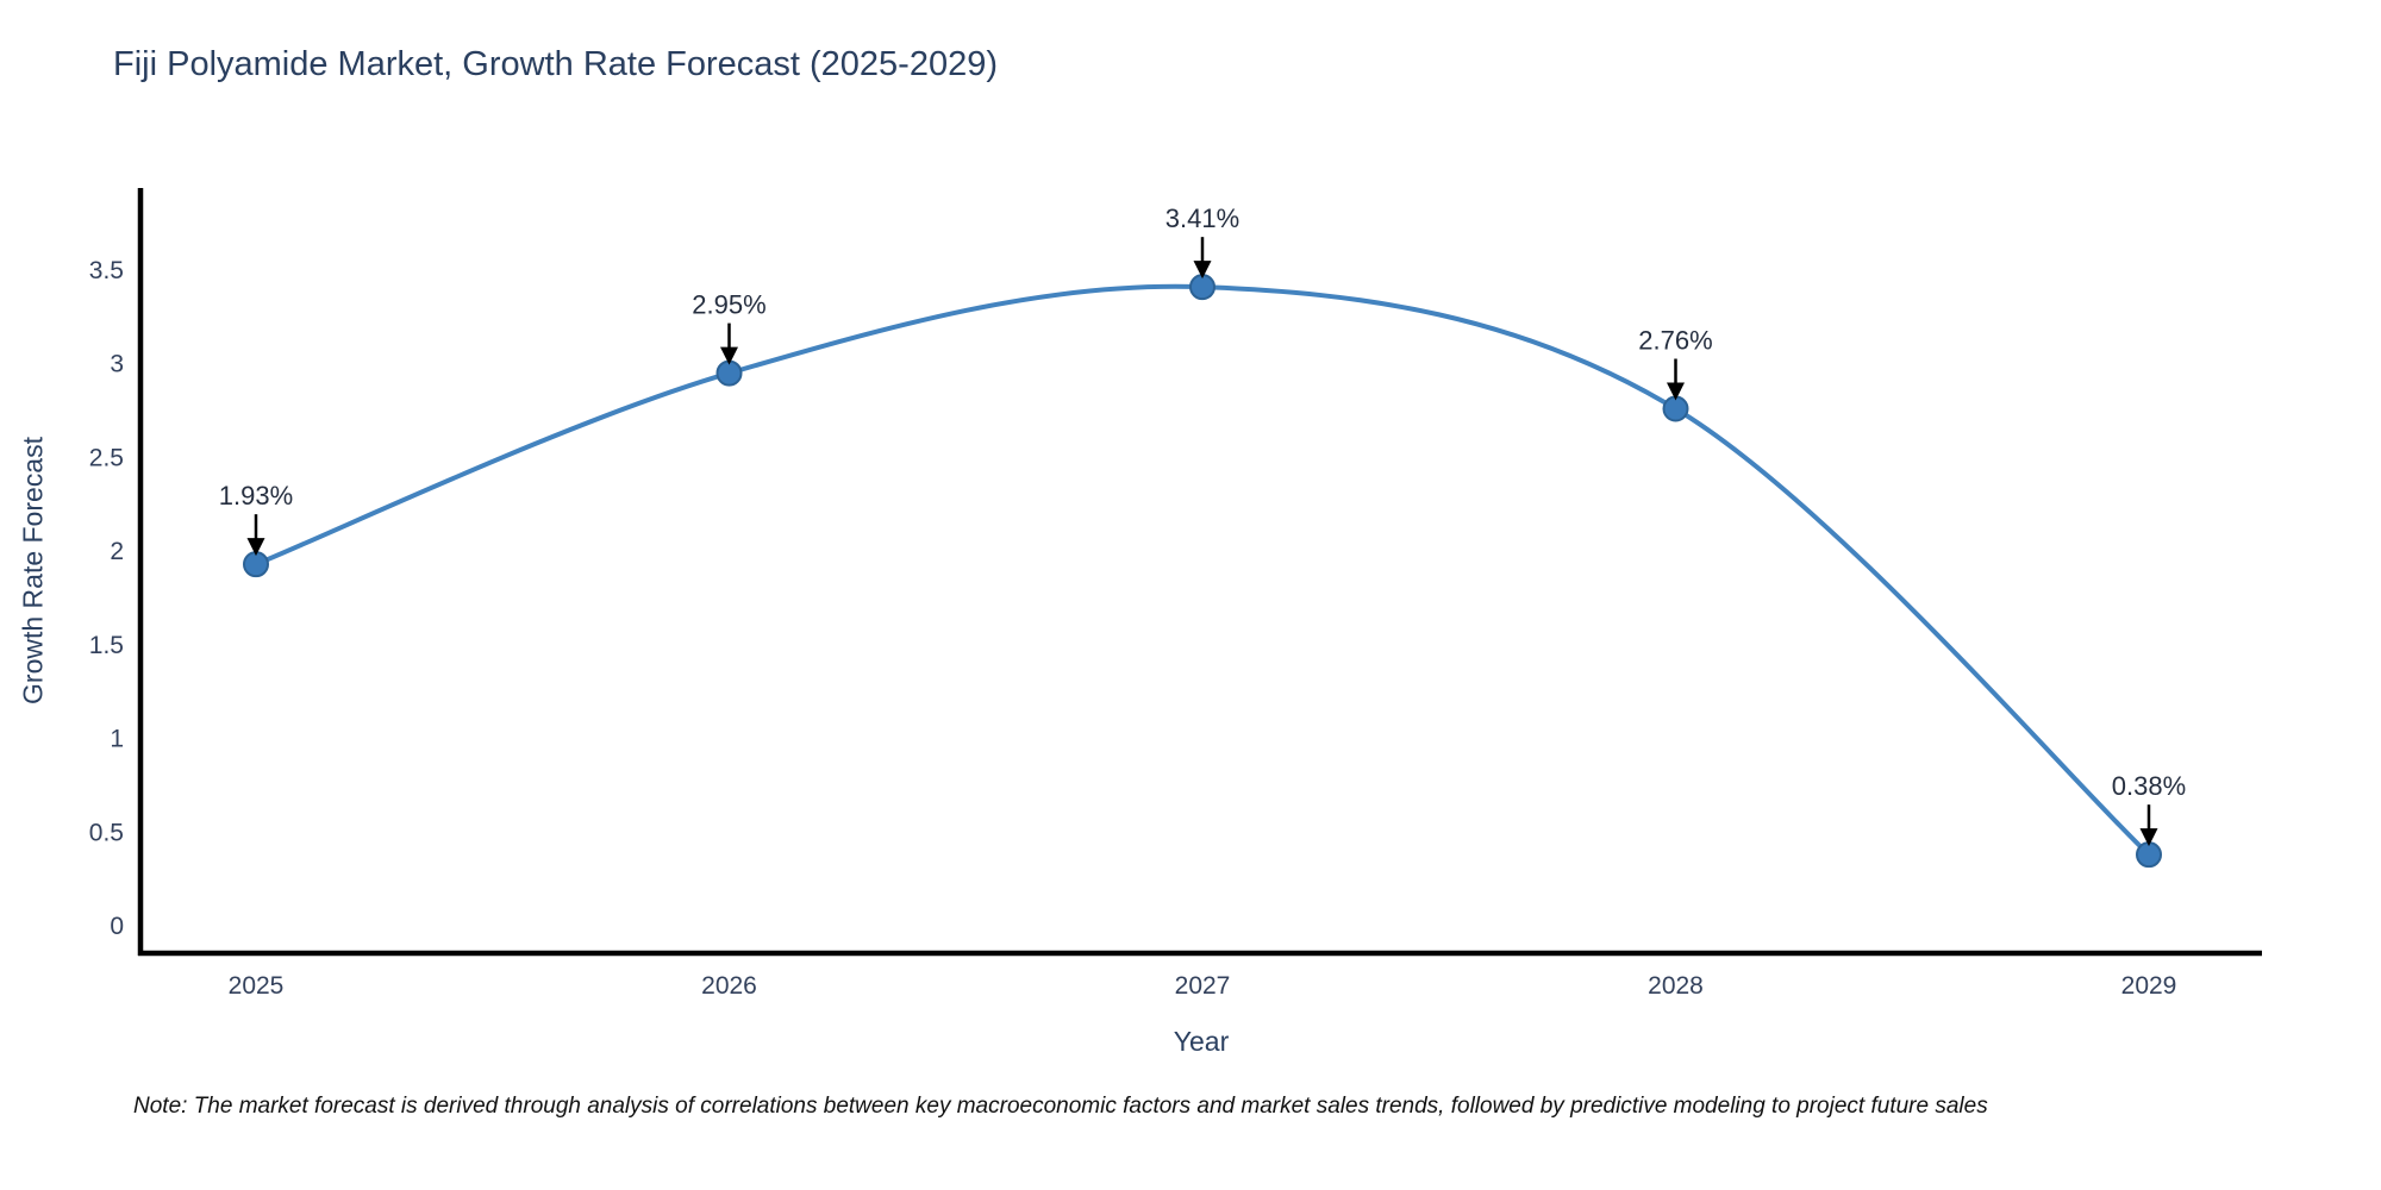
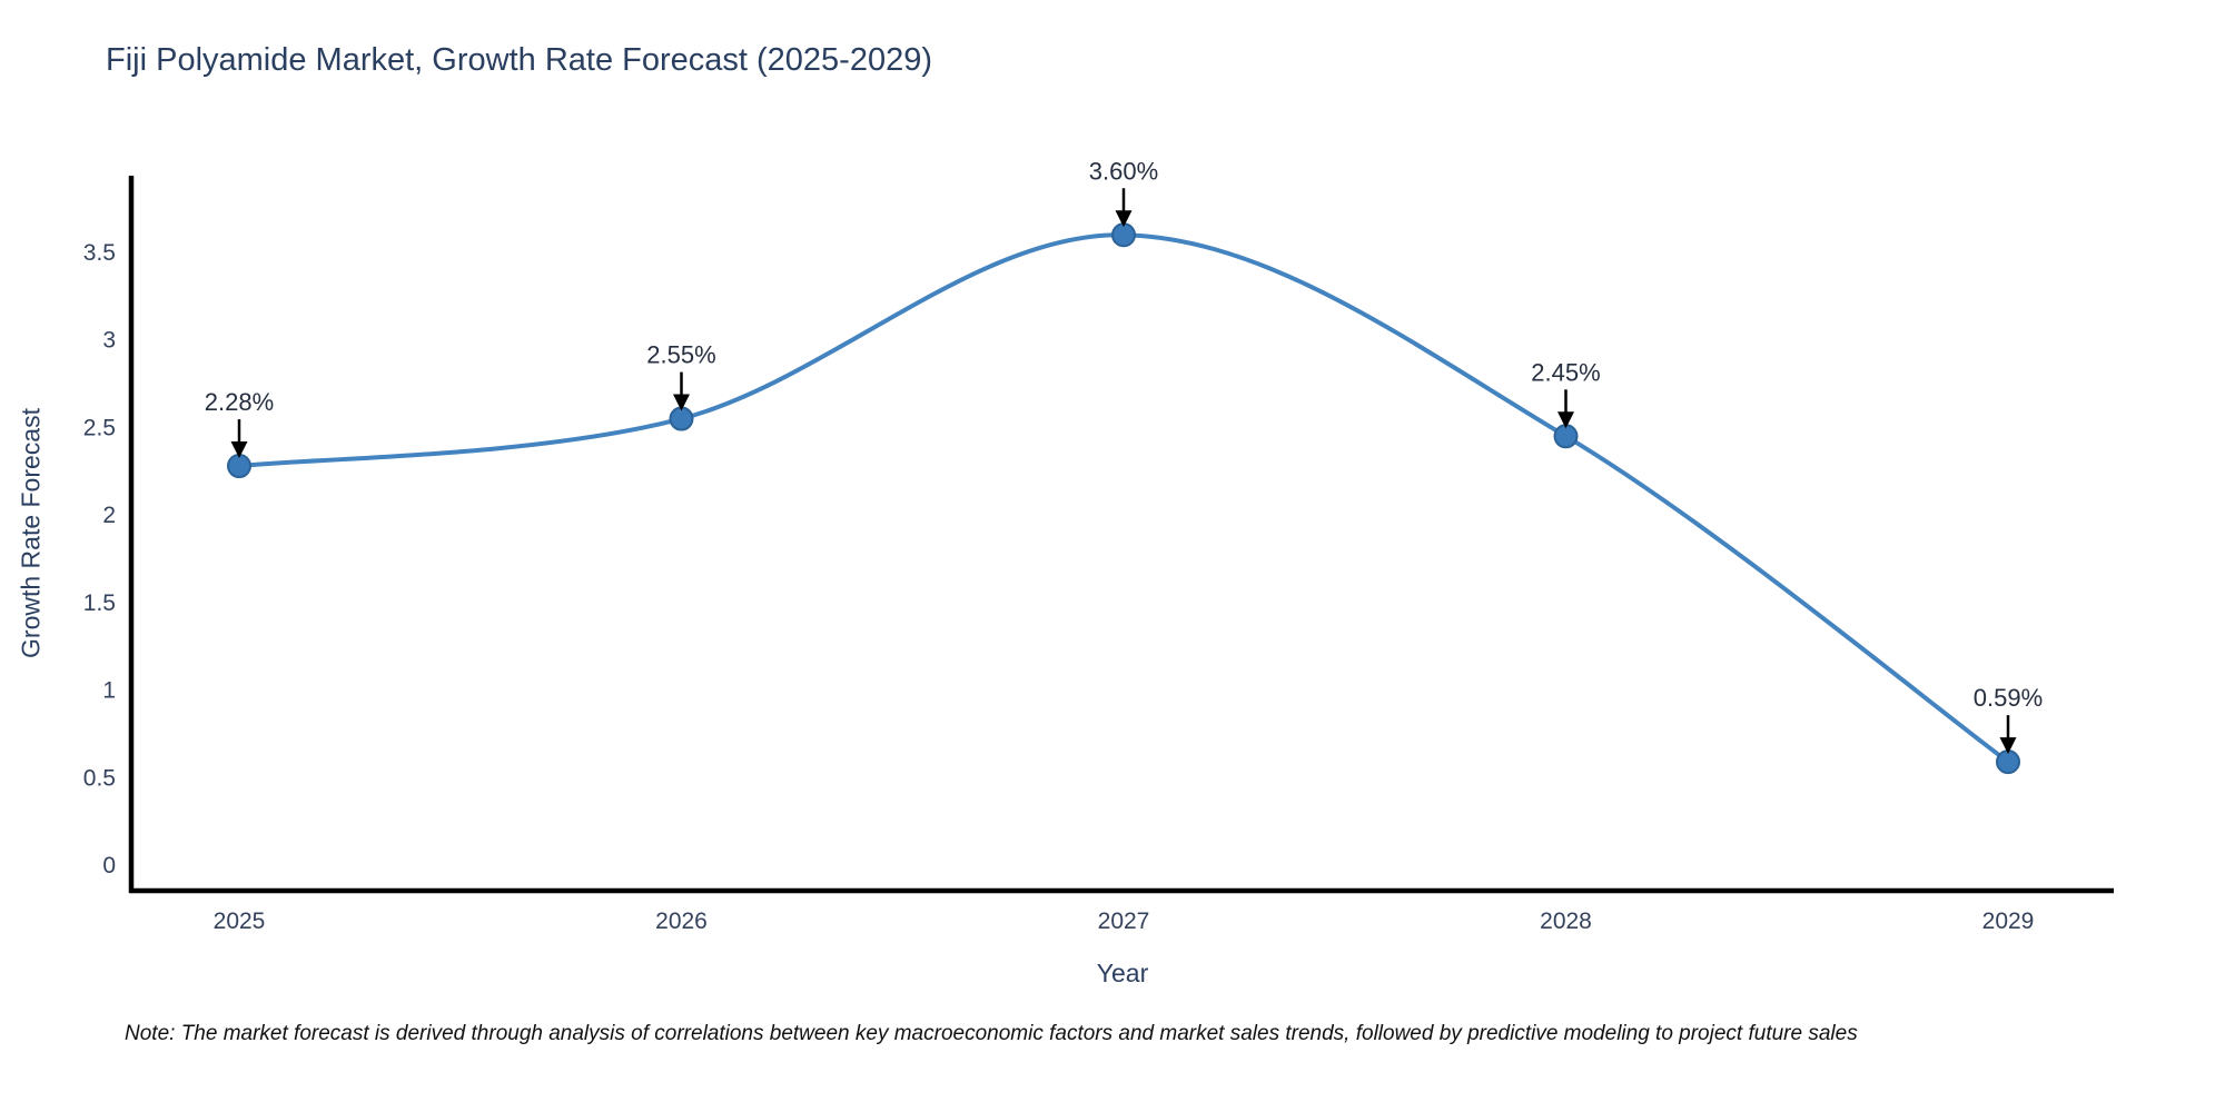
2025: 1.93% -> 2.28%
2026: 2.95% -> 2.55%
2027: 3.41% -> 3.60%
2028: 2.76% -> 2.45%
2029: 0.38% -> 0.59%
